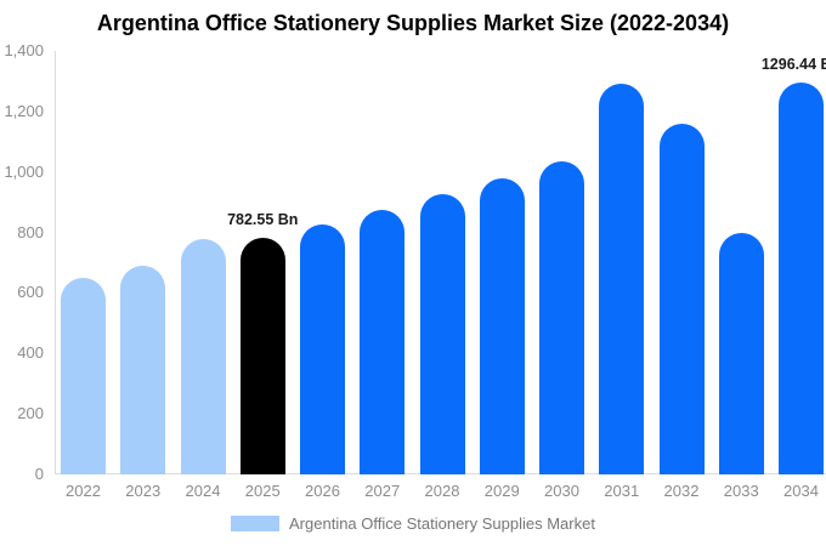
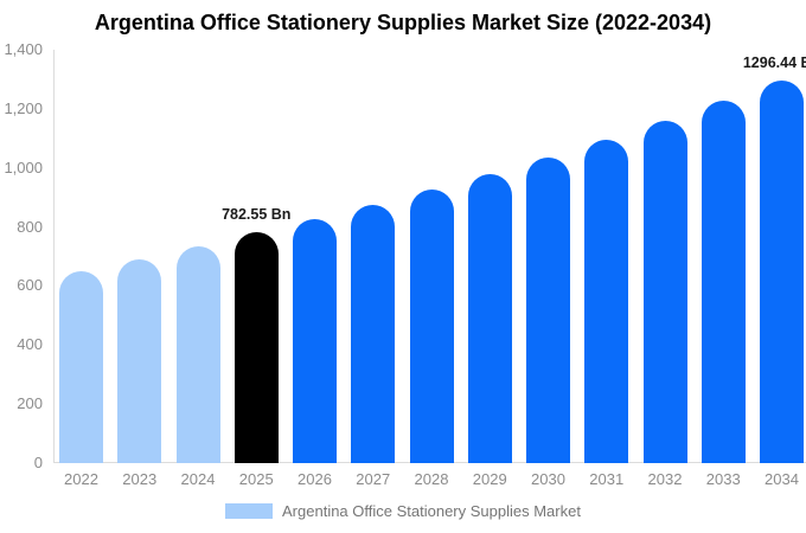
2024: 780 -> 740
2031: 1290 -> 1100
2033: 800 -> 1230
